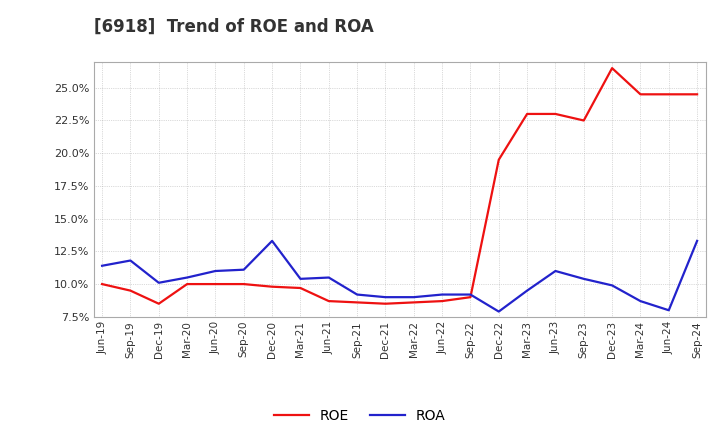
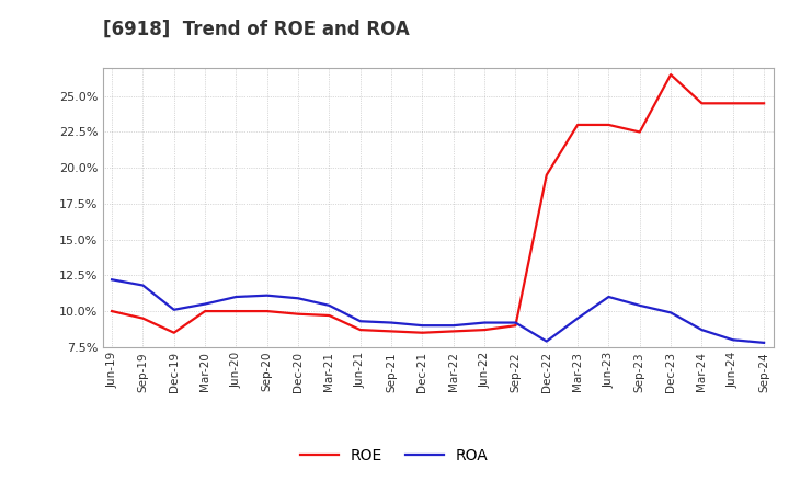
ROA/Jun-19: 11.4% -> 12.2%
ROA/Dec-20: 13.3% -> 10.9%
ROA/Jun-21: 10.5% -> 9.3%
ROA/Sep-24: 13.3% -> 7.8%
